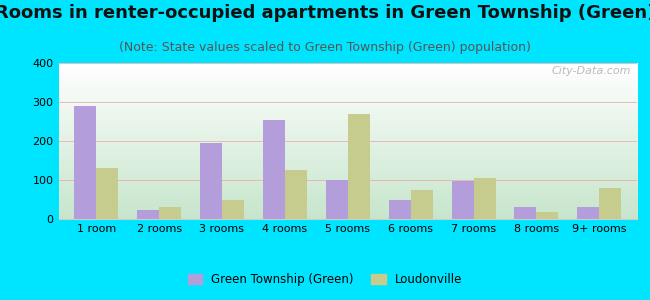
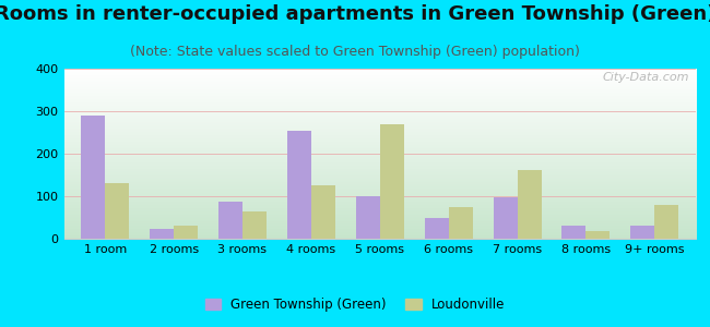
Green Township (Green)/3 rooms: 195 -> 88
Loudonville/3 rooms: 50 -> 65
Loudonville/7 rooms: 105 -> 162
